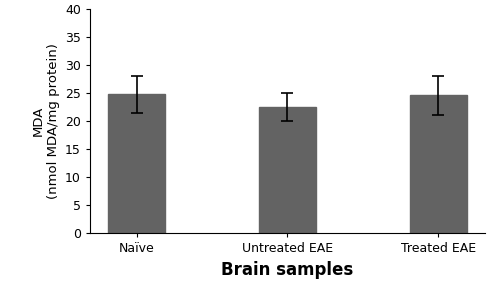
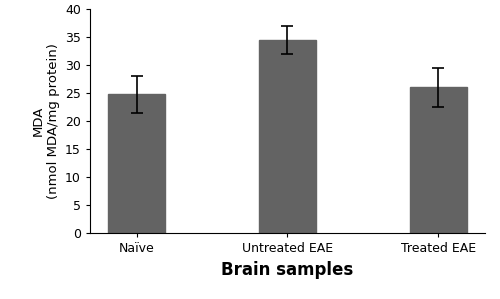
Untreated EAE: 22.6 -> 34.5
Treated EAE: 24.6 -> 26.0
